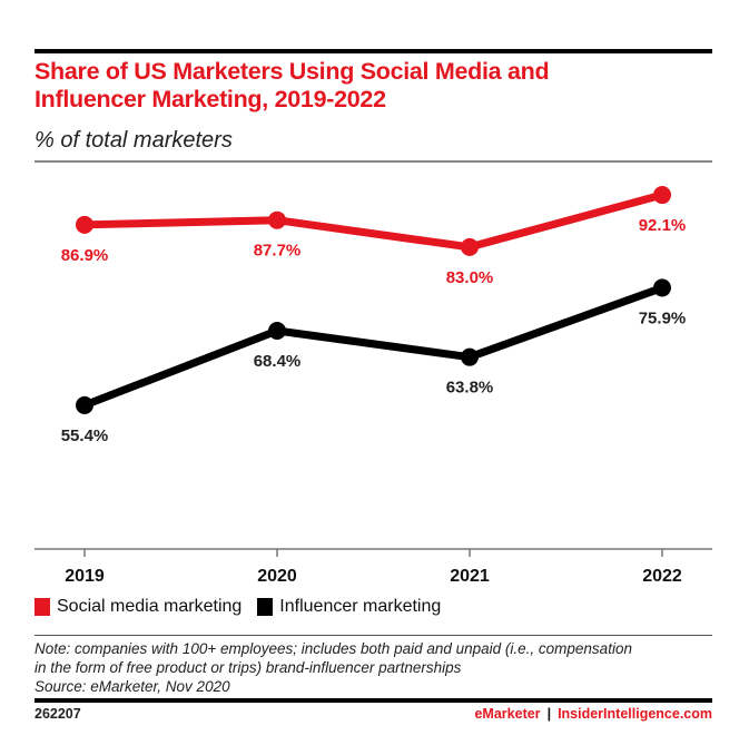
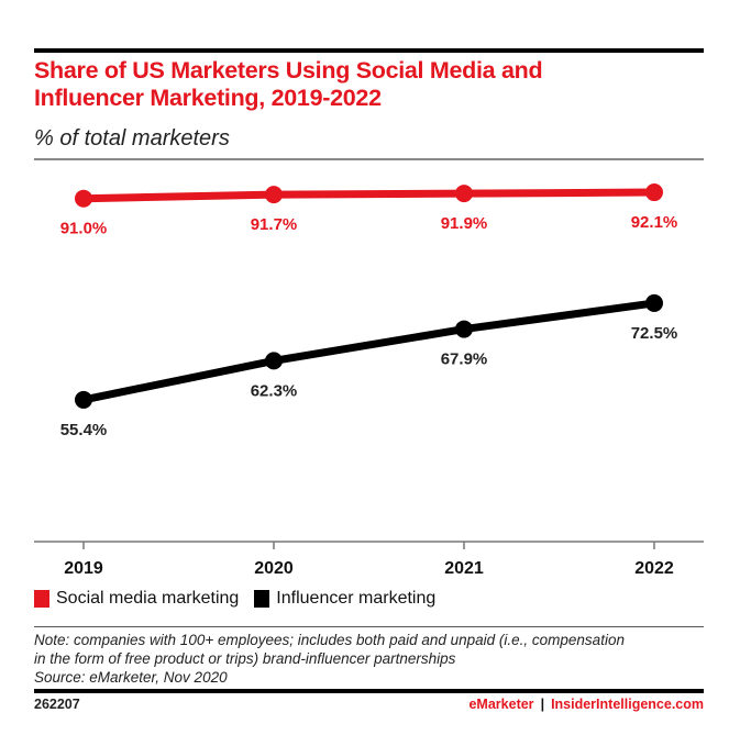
Social media marketing/2019: 86.9% -> 91.0%
Social media marketing/2020: 87.7% -> 91.7%
Influencer marketing/2020: 68.4% -> 62.3%
Social media marketing/2021: 83.0% -> 91.9%
Influencer marketing/2021: 63.8% -> 67.9%
Influencer marketing/2022: 75.9% -> 72.5%
